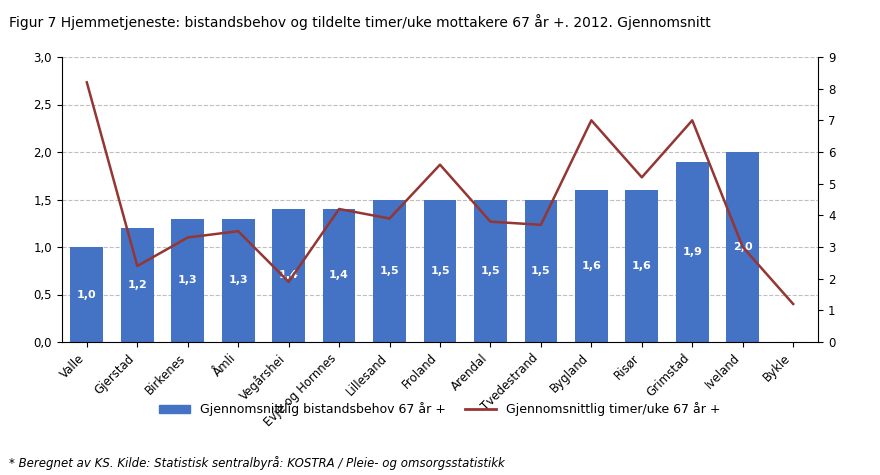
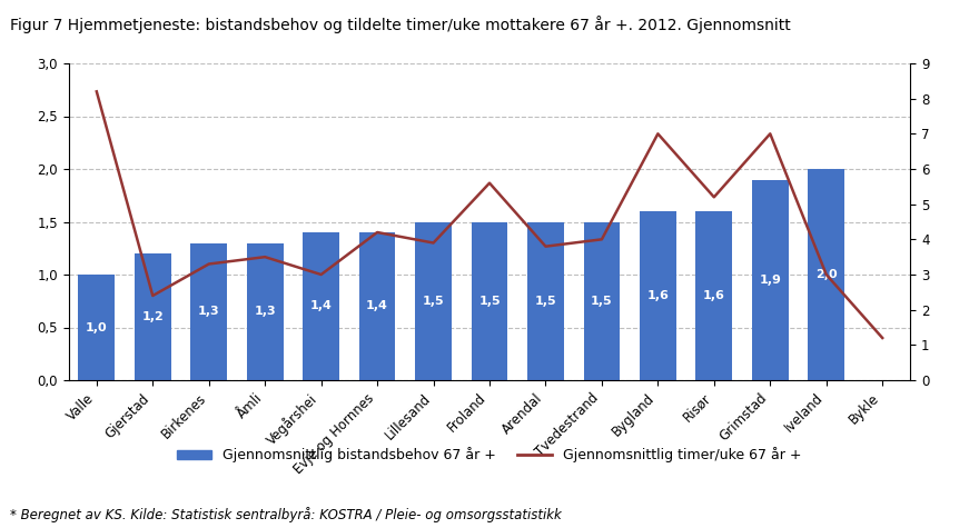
Gjennomsnittlig timer/uke 67 år +/Vegårshei: 1.9 -> 3.0
Gjennomsnittlig timer/uke 67 år +/Tvedestrand: 3.7 -> 4.0
